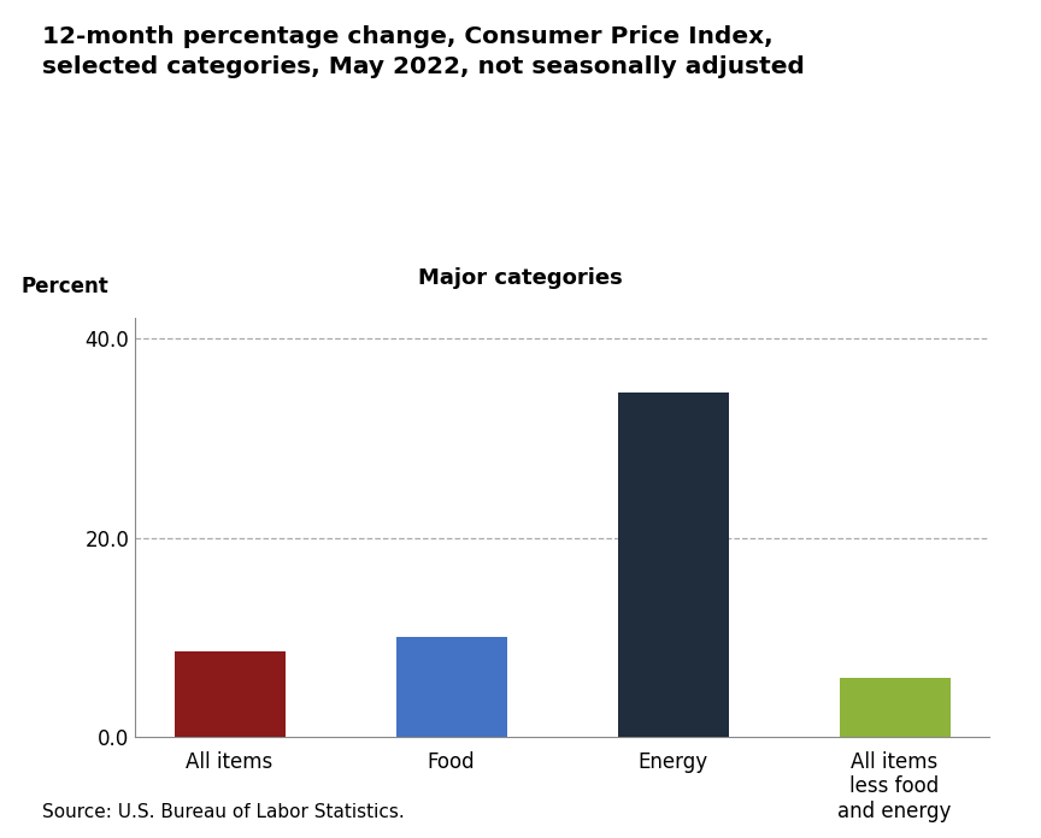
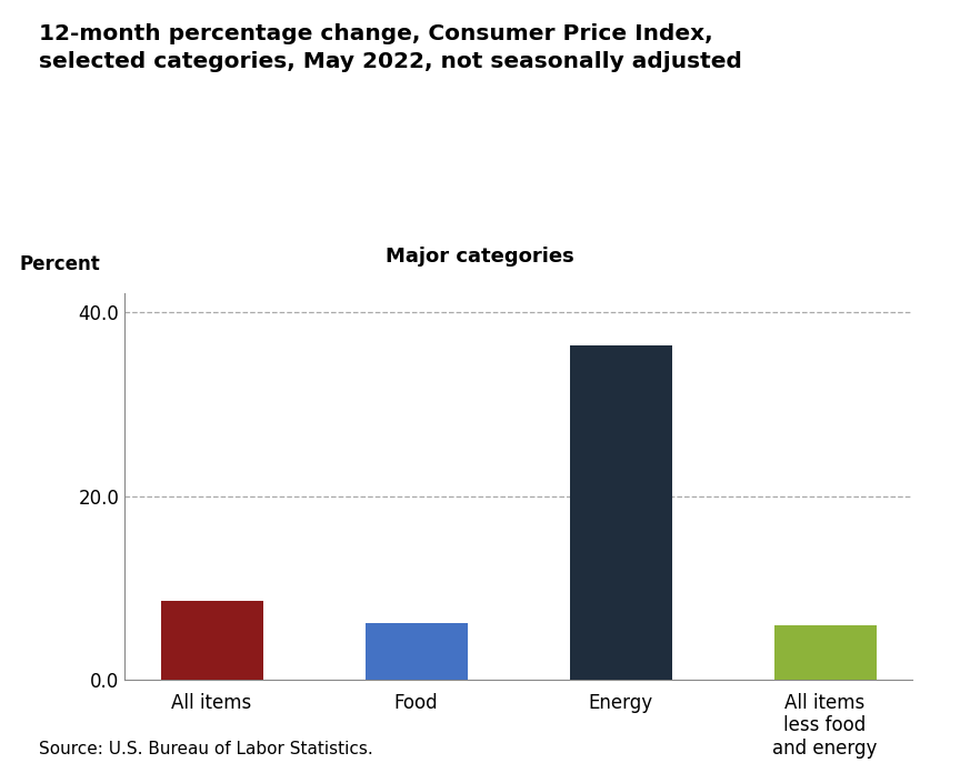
Food: 10.1 -> 6.2
Energy: 34.6 -> 36.4
